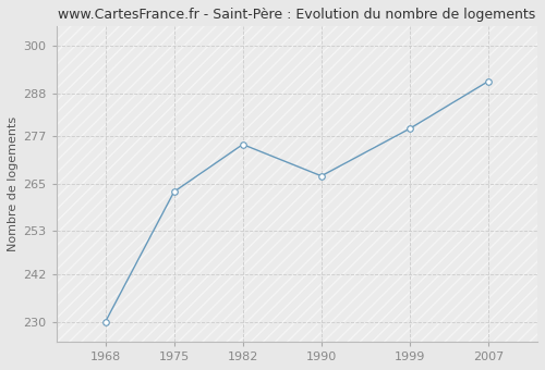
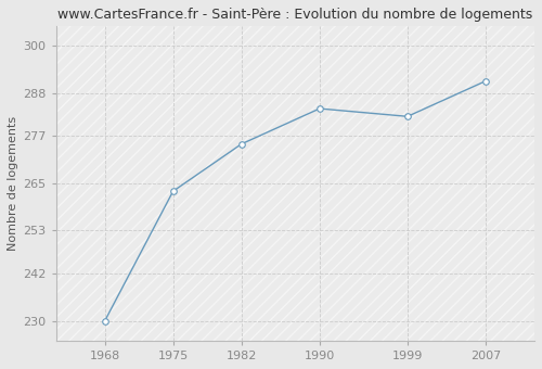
1990: 267 -> 284
1999: 279 -> 282
